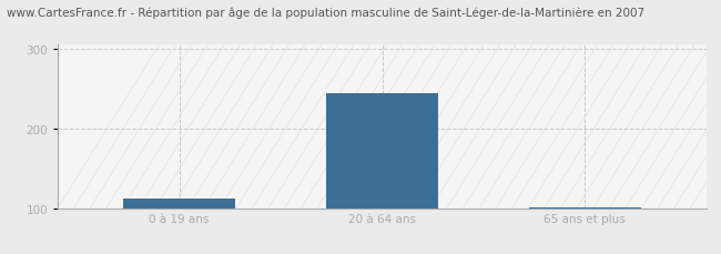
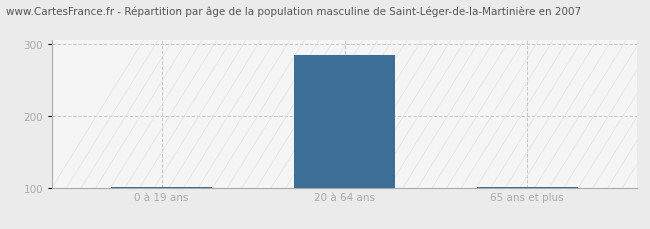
0 à 19 ans: 112 -> 101
20 à 64 ans: 244 -> 284
